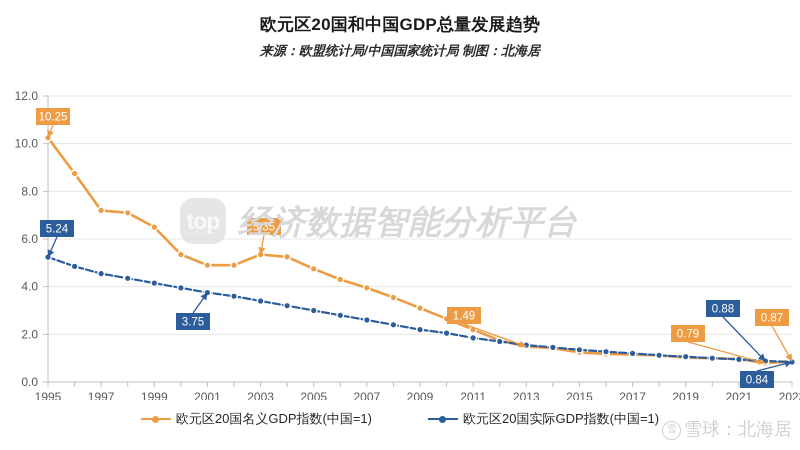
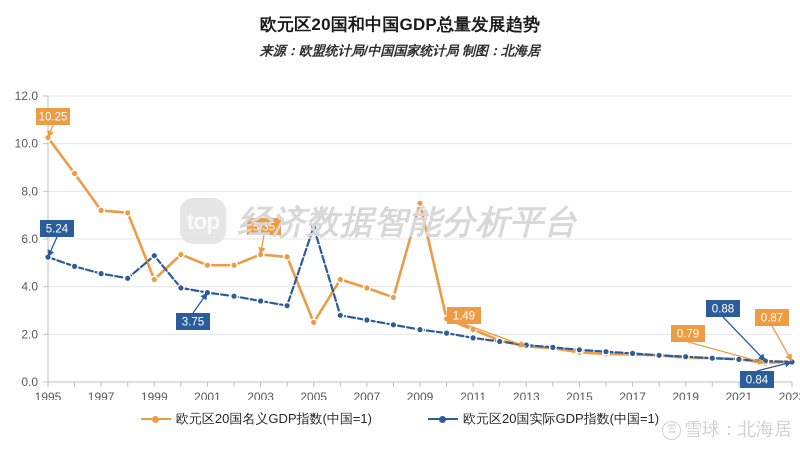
欧元区20国名义GDP指数(中国=1)/1999: 6.5 -> 4.3
欧元区20国实际GDP指数(中国=1)/1999: 4.2 -> 5.3
欧元区20国名义GDP指数(中国=1)/2005: 4.8 -> 2.5
欧元区20国实际GDP指数(中国=1)/2005: 3.0 -> 6.5
欧元区20国名义GDP指数(中国=1)/2009: 3.1 -> 7.5
